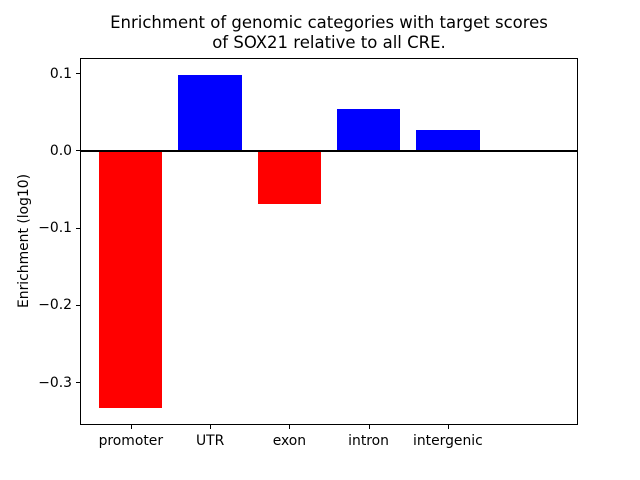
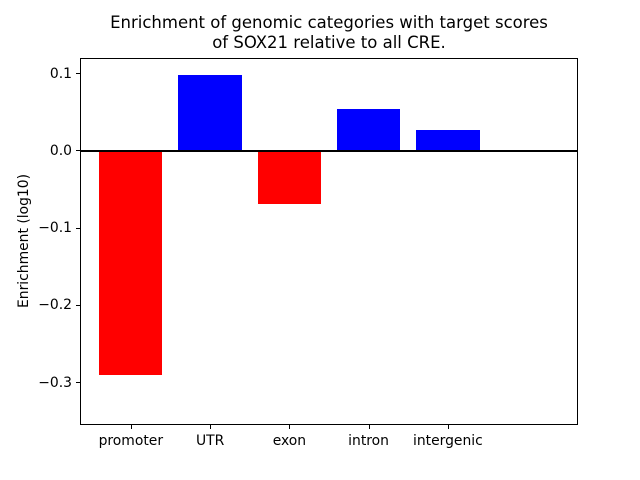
promoter: -0.33 -> -0.29
